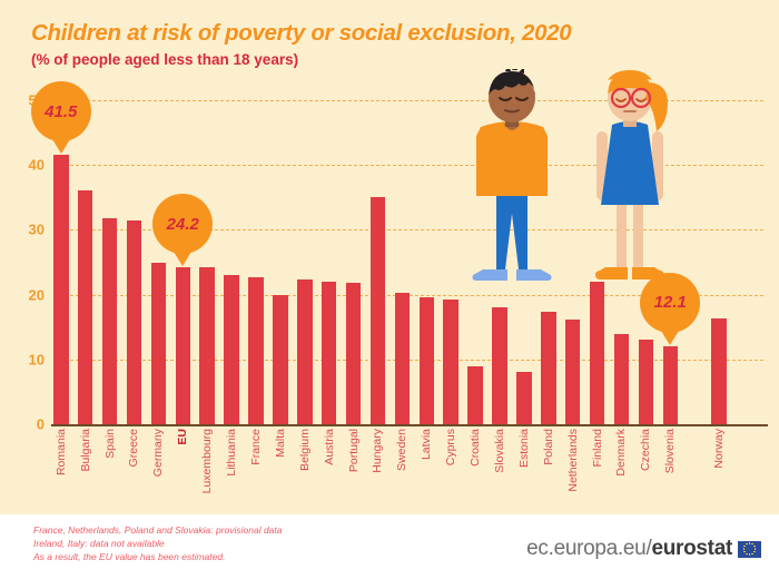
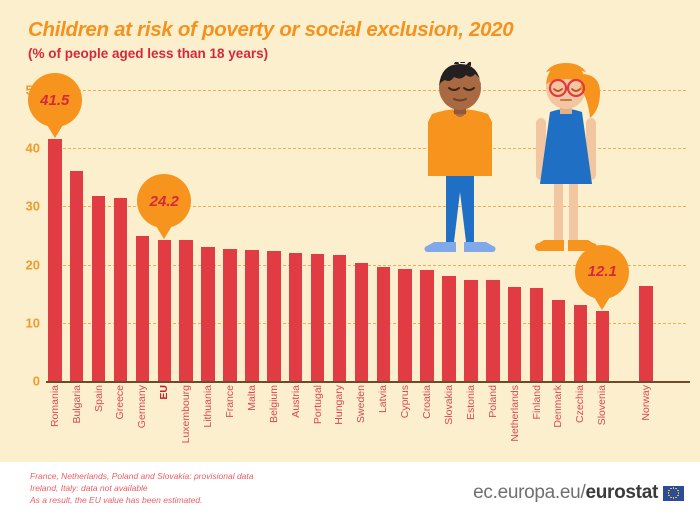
Malta: 20 -> 22
Hungary: 35 -> 22
Croatia: 9 -> 19
Estonia: 8 -> 17
Finland: 22 -> 16
